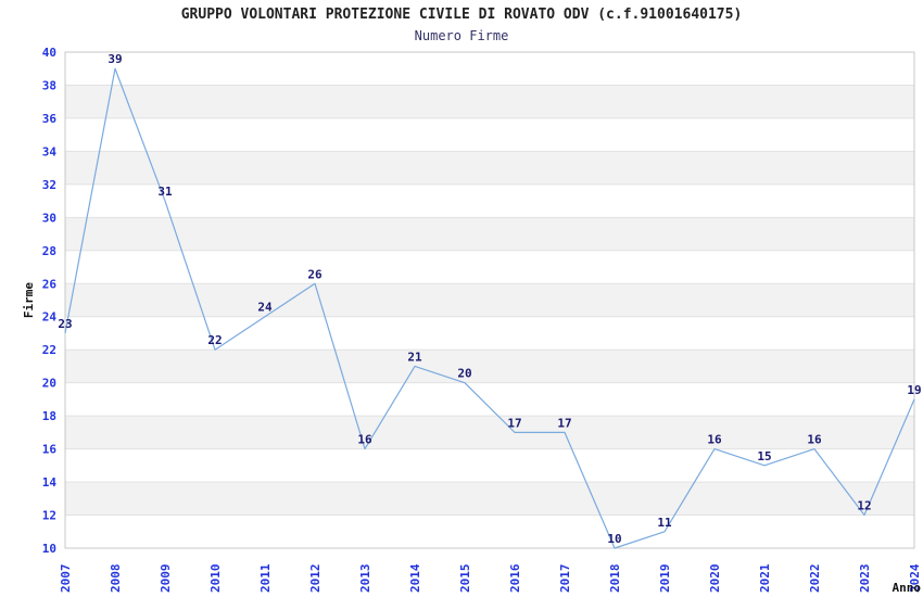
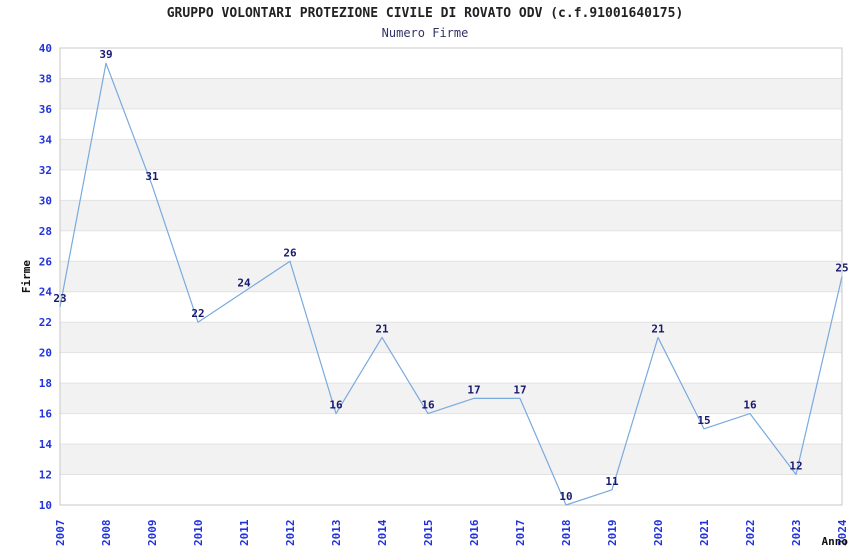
2015: 20 -> 16
2020: 16 -> 21
2024: 19 -> 25
